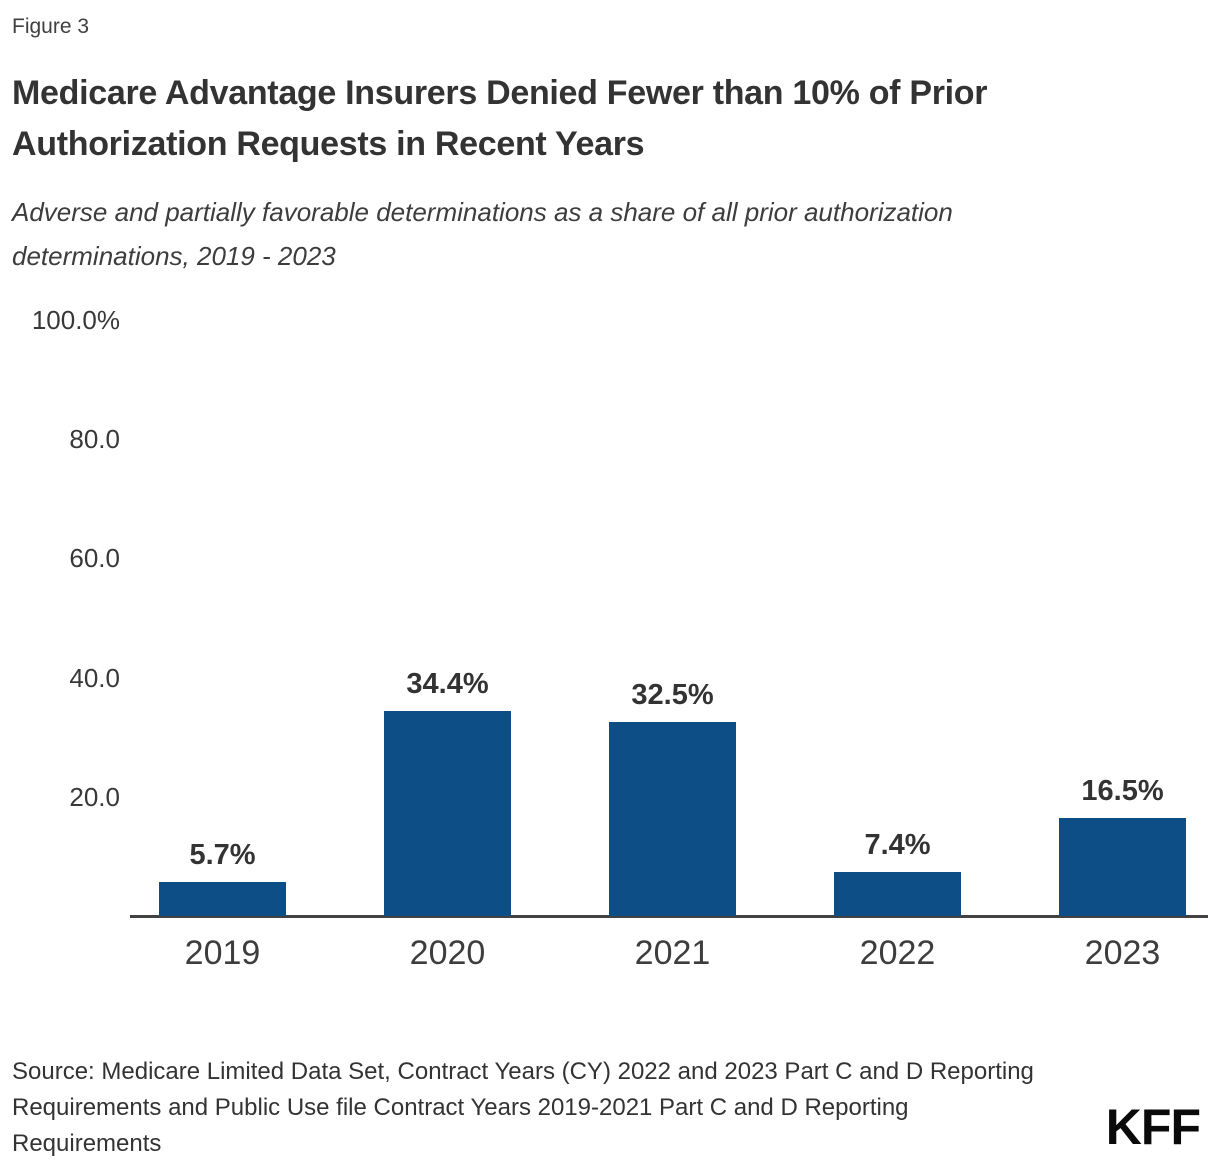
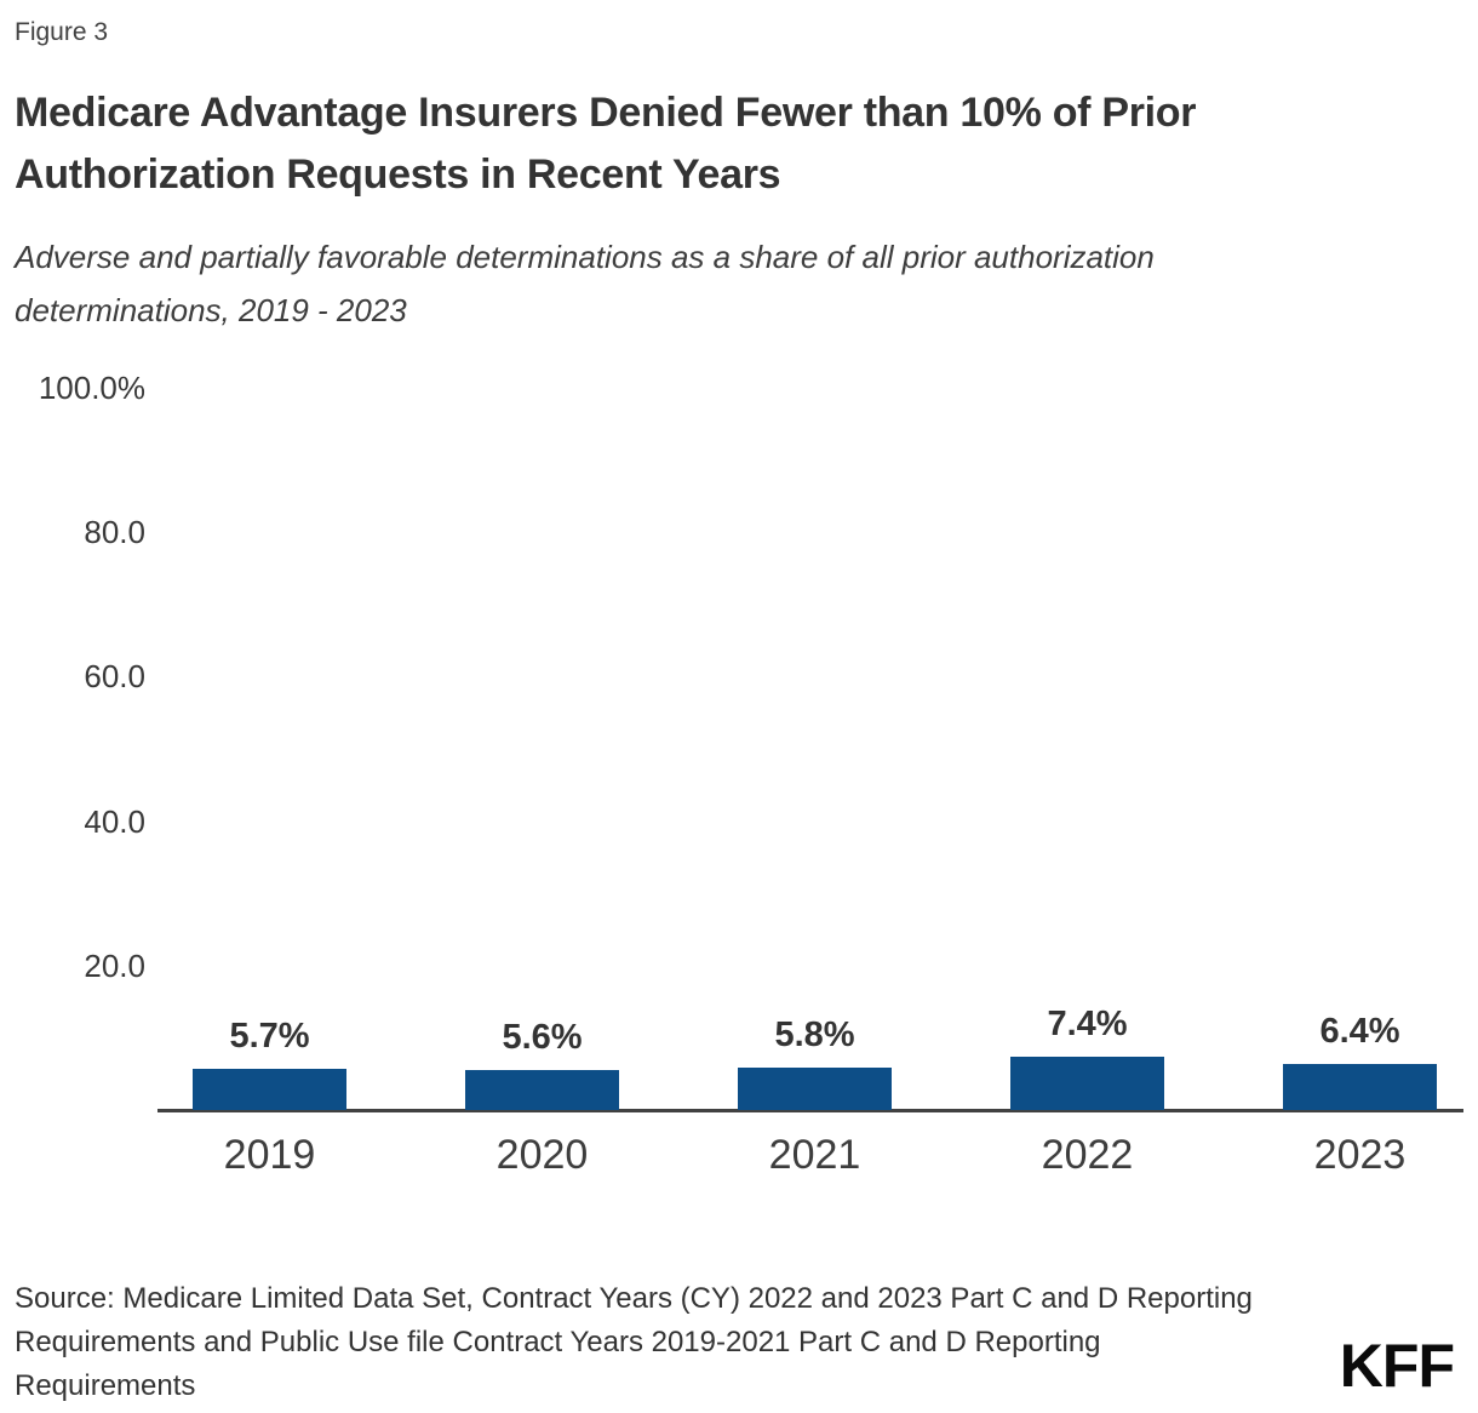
2020: 34.4% -> 5.6%
2021: 32.5% -> 5.8%
2023: 16.5% -> 6.4%
